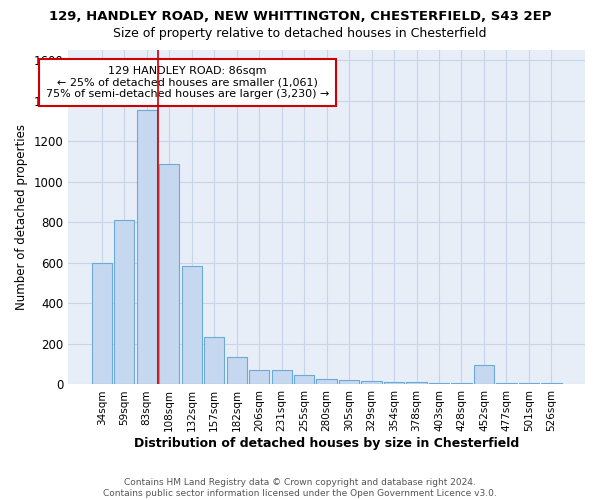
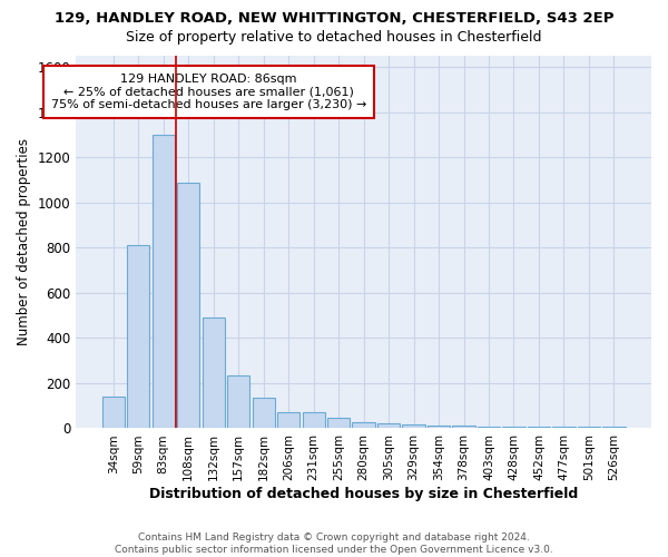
34sqm: 600 -> 140
83sqm: 1355 -> 1300
132sqm: 585 -> 490
452sqm: 95 -> 5
